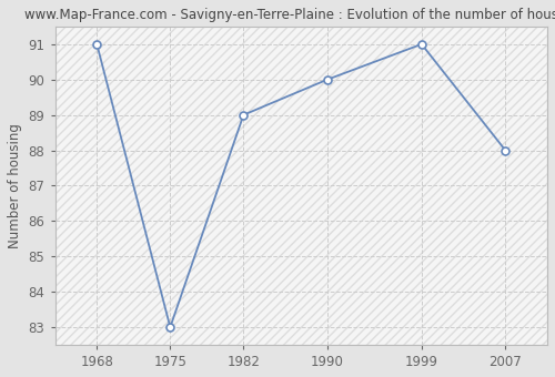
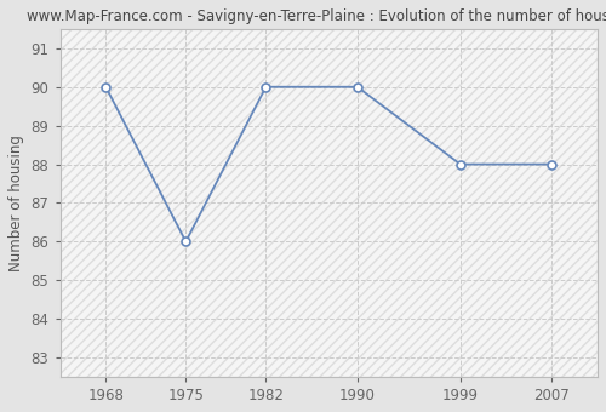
1968: 91 -> 90
1975: 83 -> 86
1982: 89 -> 90
1999: 91 -> 88
